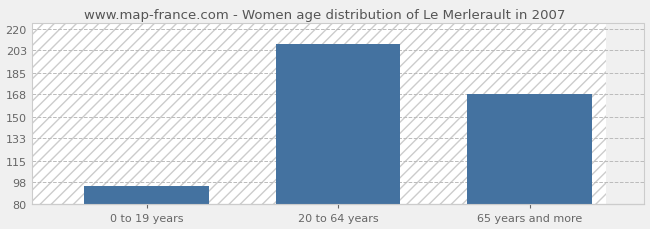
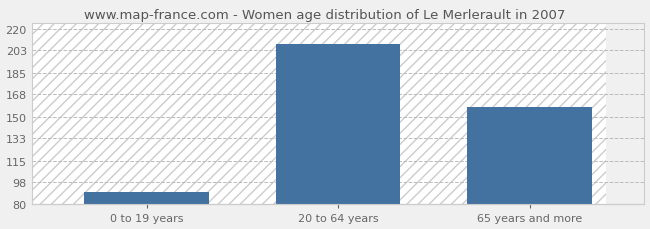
0 to 19 years: 95 -> 90
65 years and more: 168 -> 158
